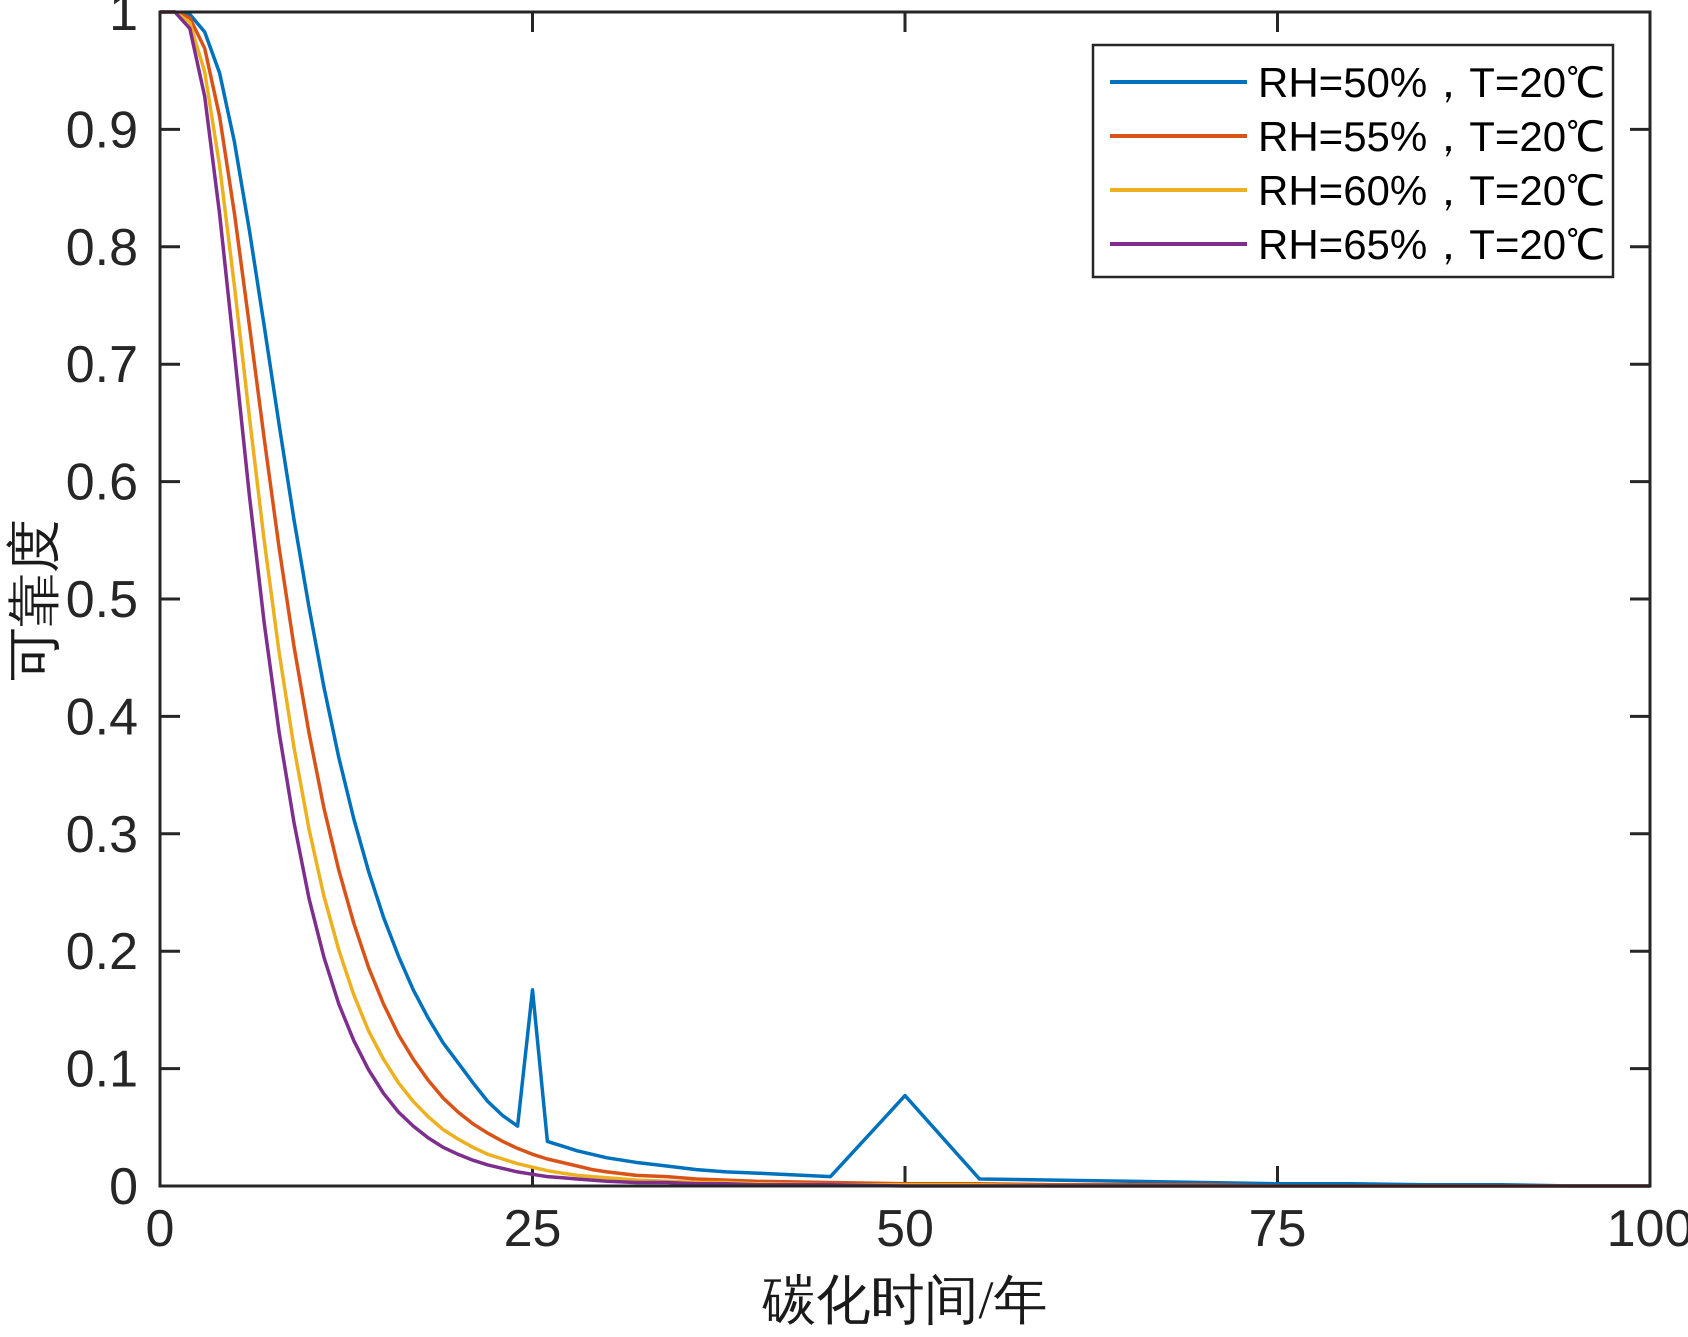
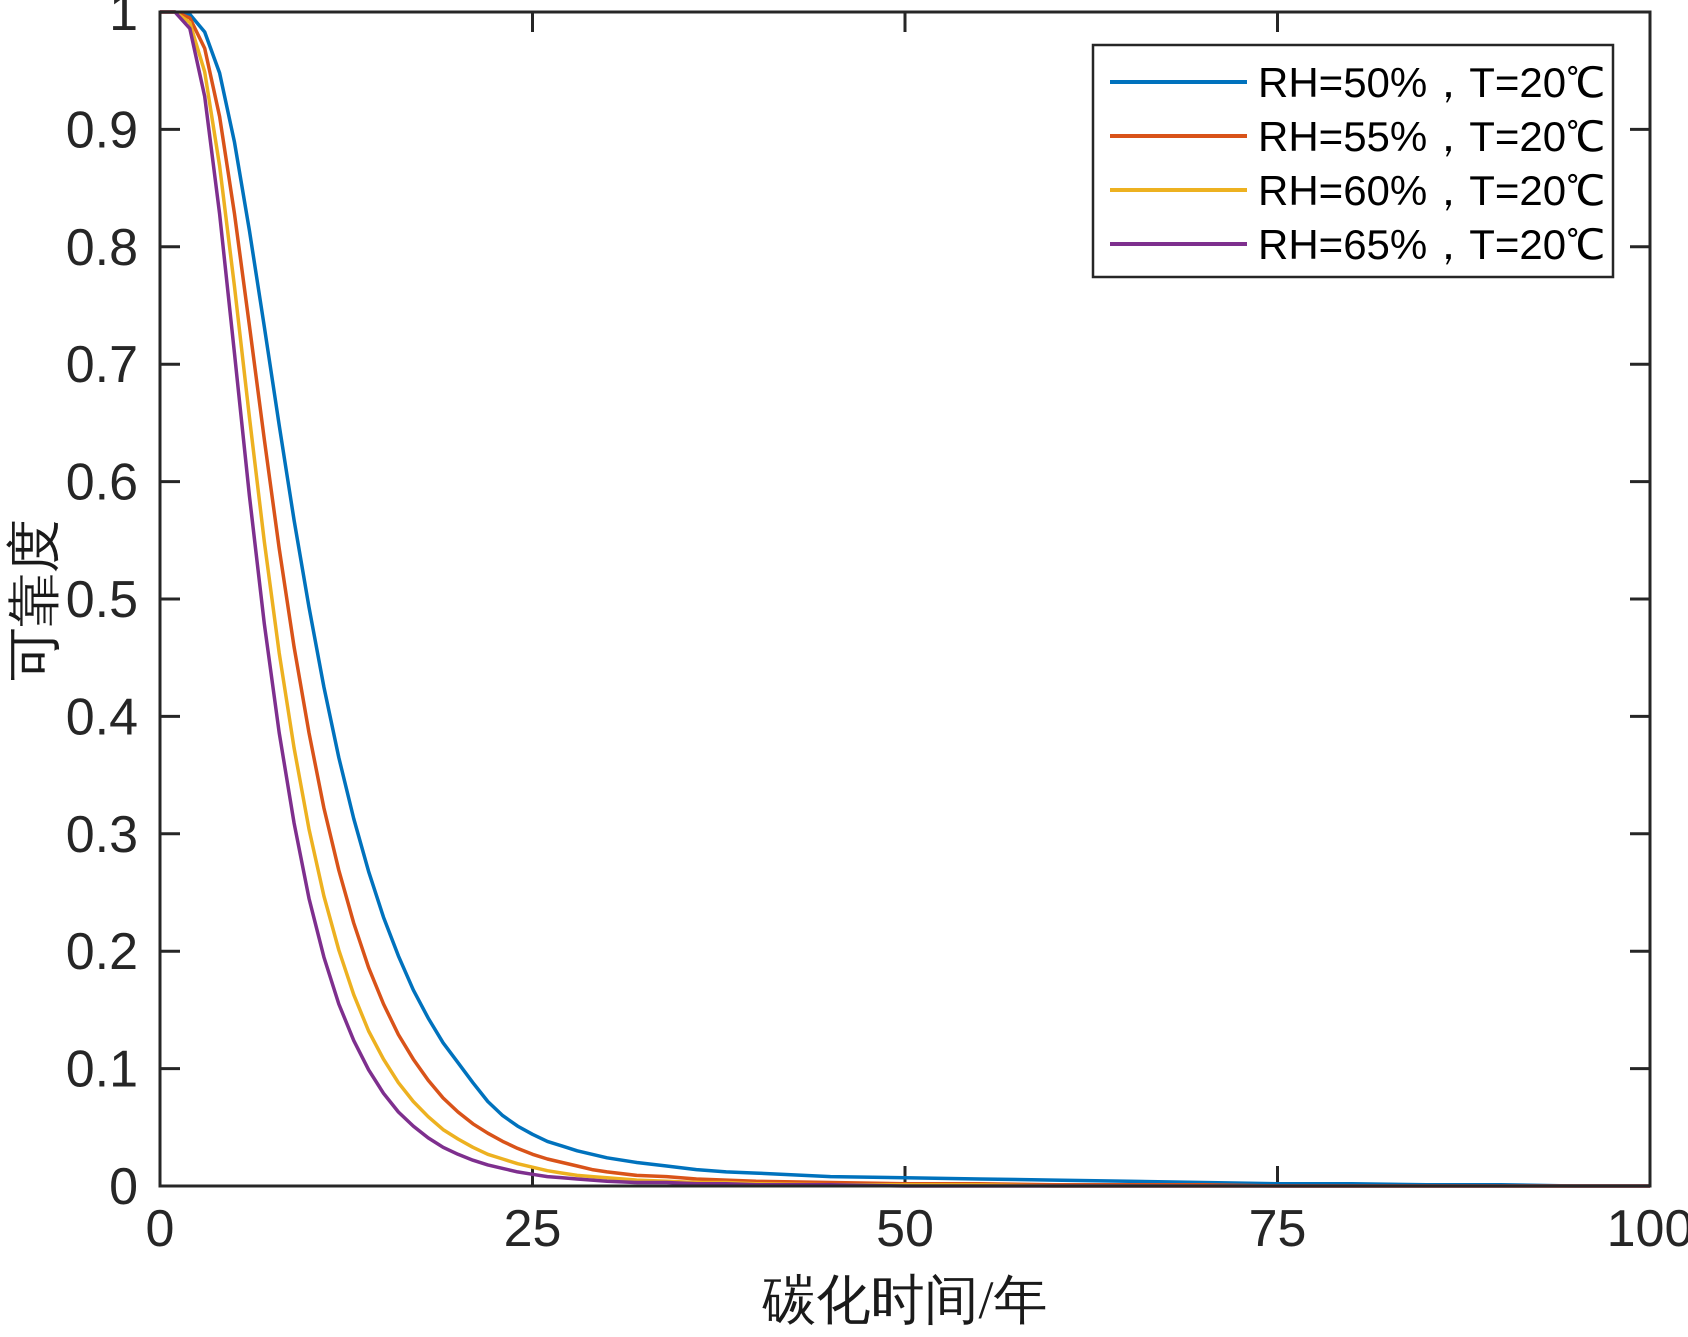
RH=50%，T=20℃/25: 0.167 -> 0.044
RH=50%，T=20℃/50: 0.077 -> 0.007
